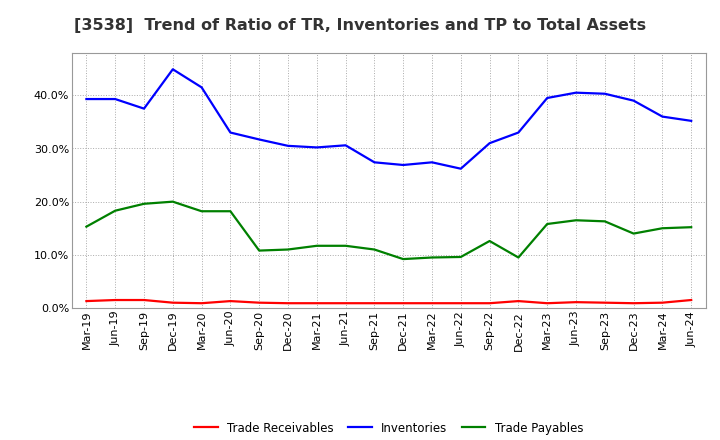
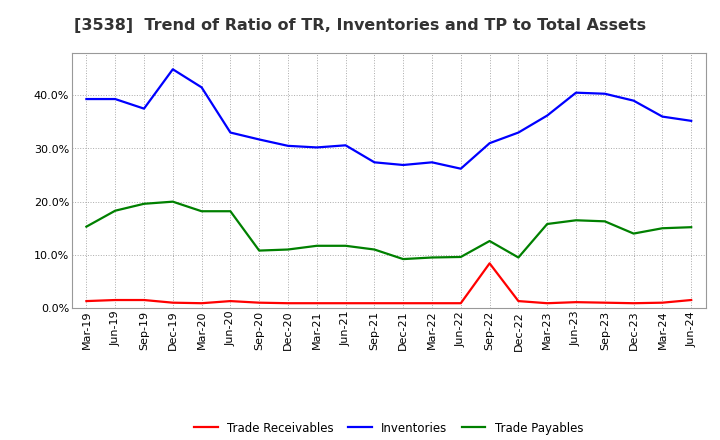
Trade Receivables/Sep-22: 0.9% -> 8.4%
Inventories/Mar-23: 39.5% -> 36.2%
